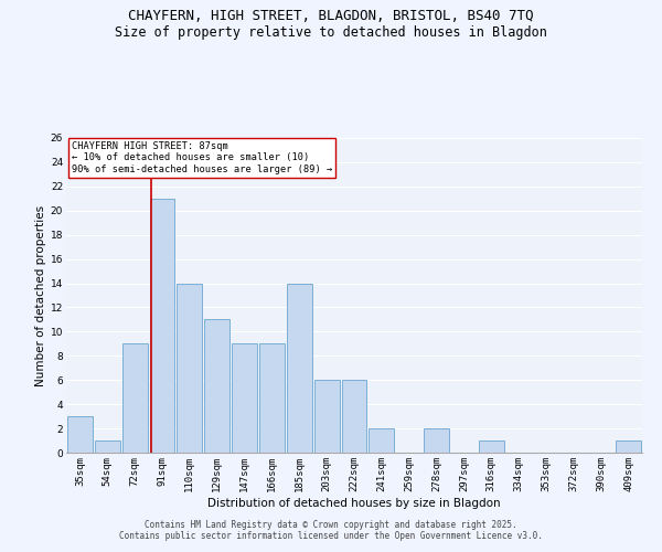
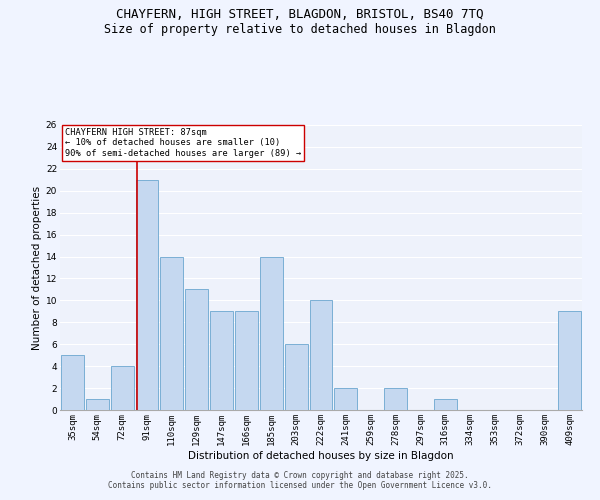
35sqm: 3 -> 5
72sqm: 9 -> 4
222sqm: 6 -> 10
409sqm: 1 -> 9
